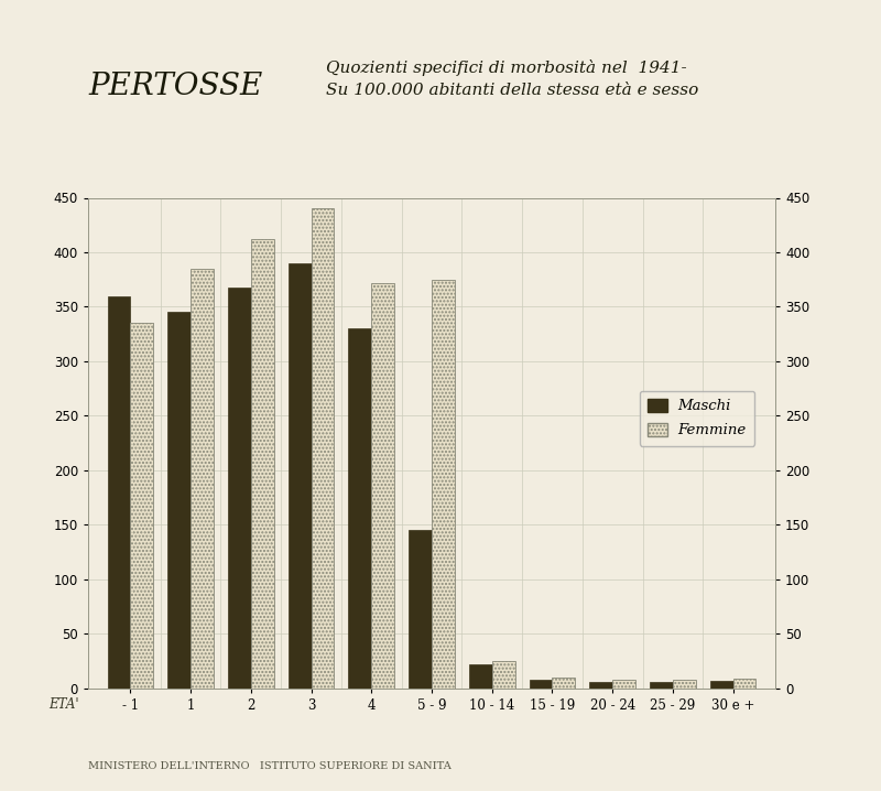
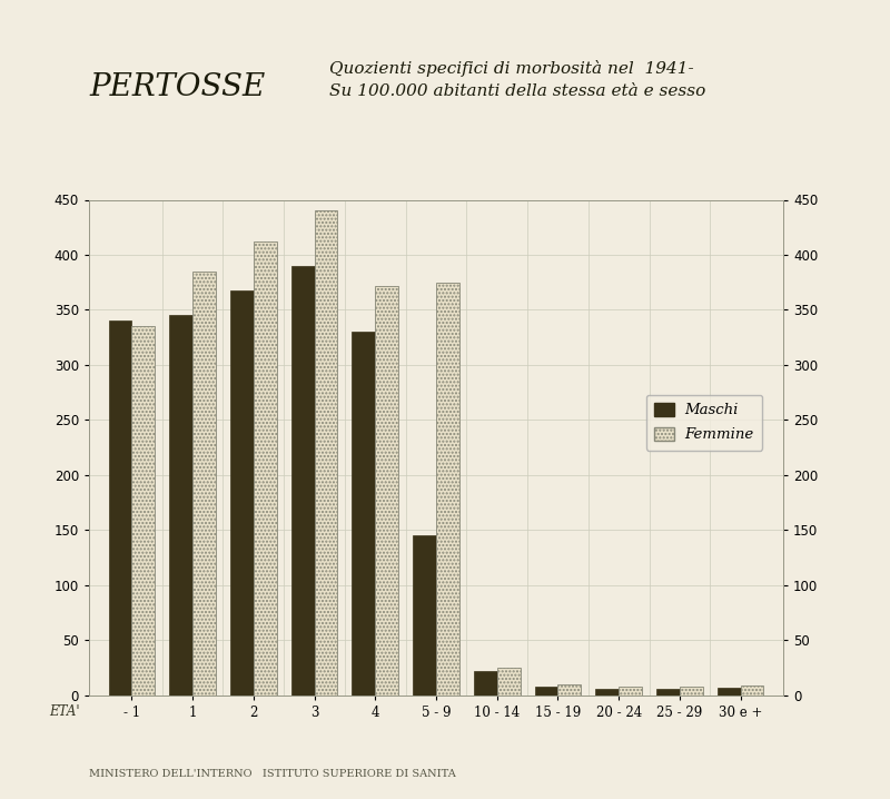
Maschi/- 1: 360 -> 340
